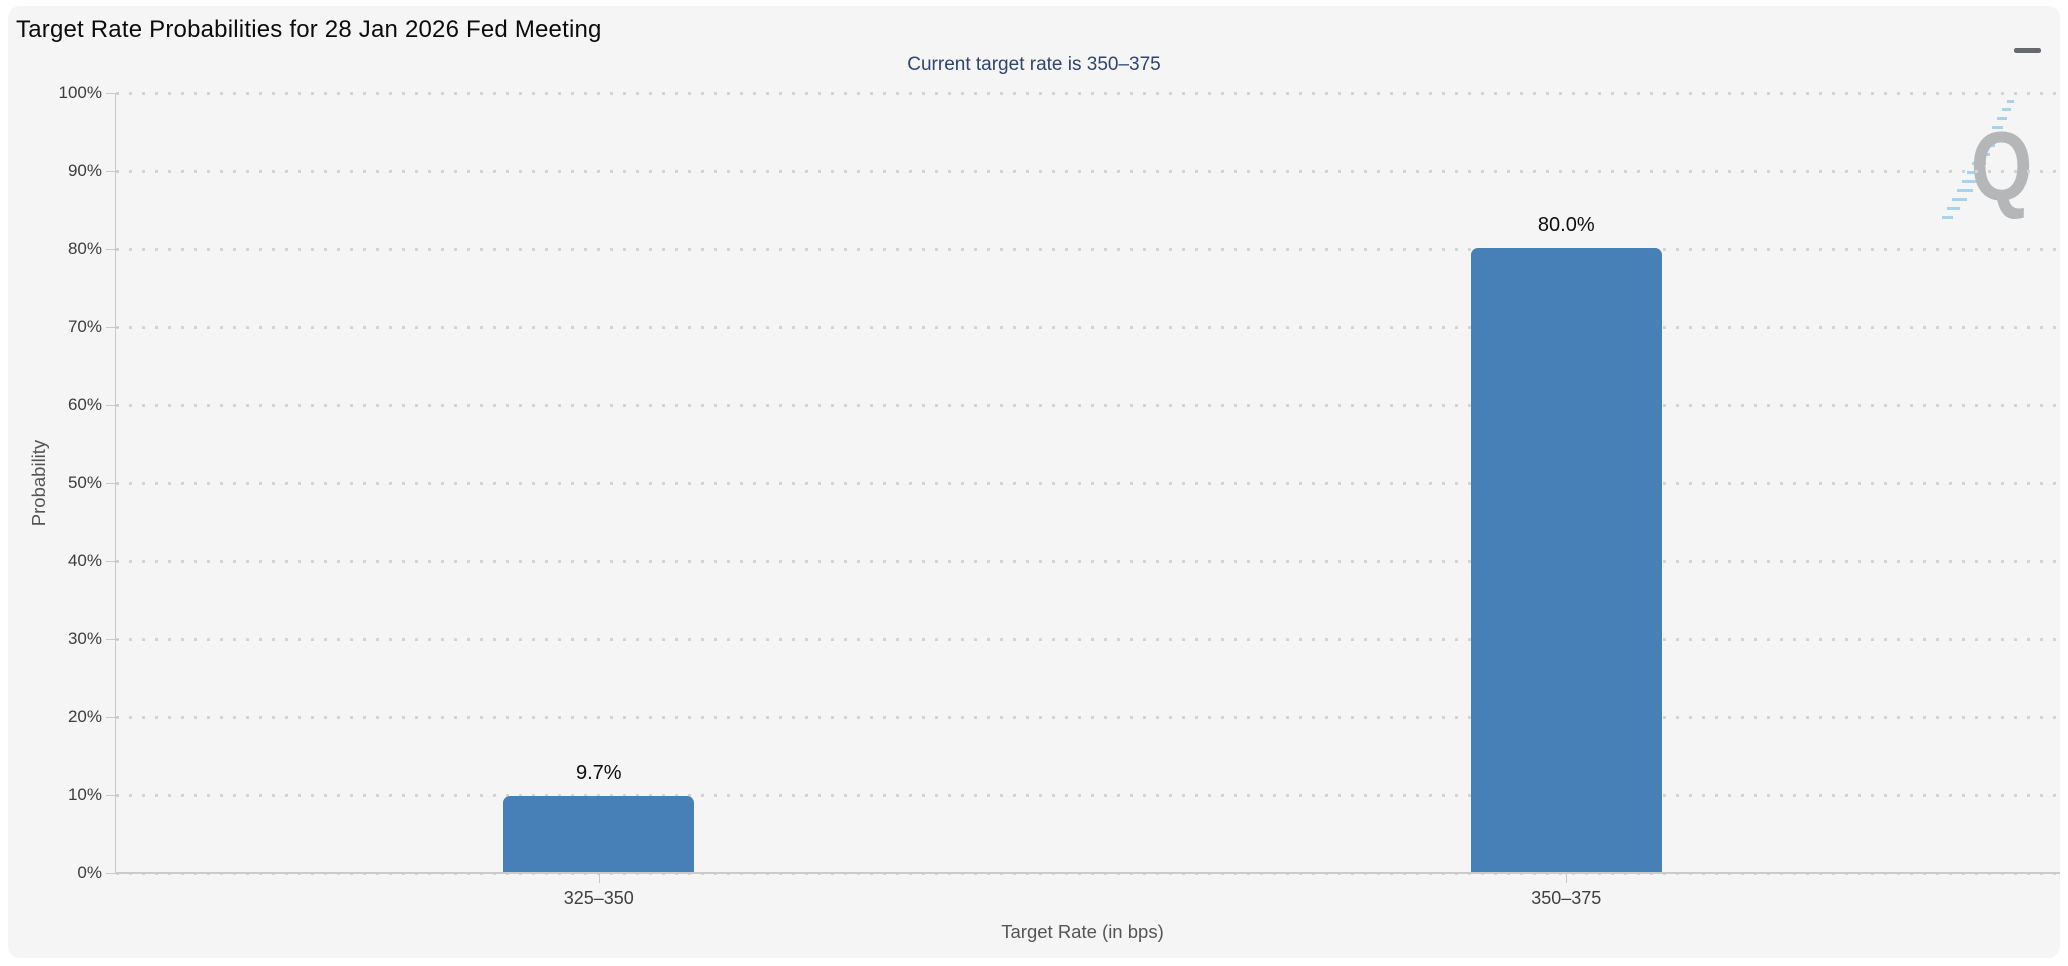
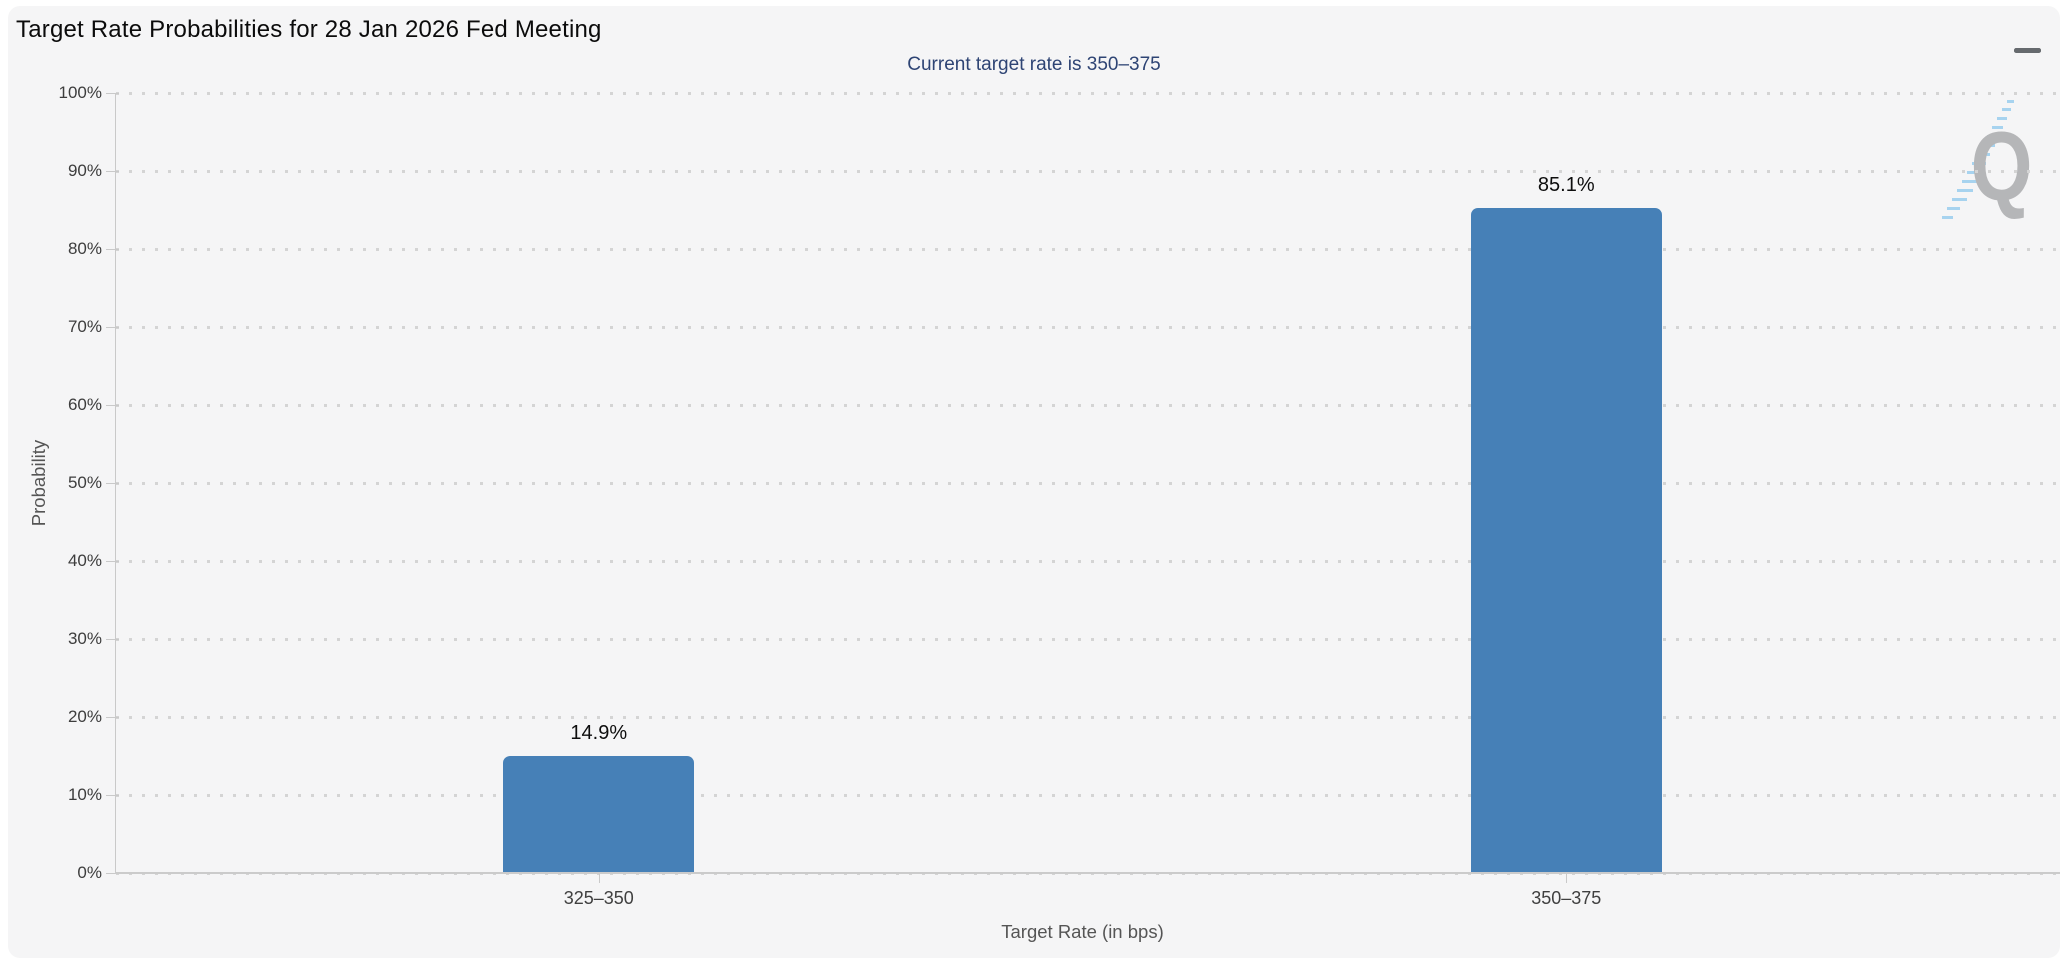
325–350: 9.7% -> 14.9%
350–375: 80.0% -> 85.1%
